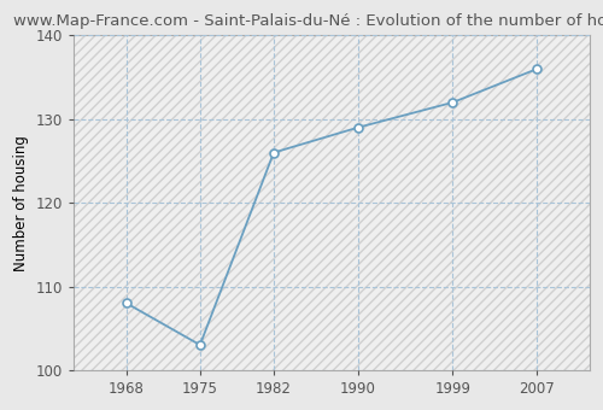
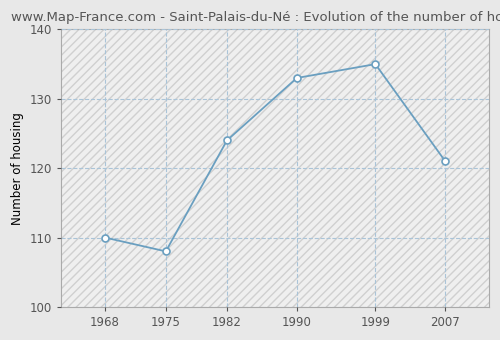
1968: 108 -> 110
1975: 103 -> 108
1982: 126 -> 124
1990: 129 -> 133
1999: 132 -> 135
2007: 136 -> 121
